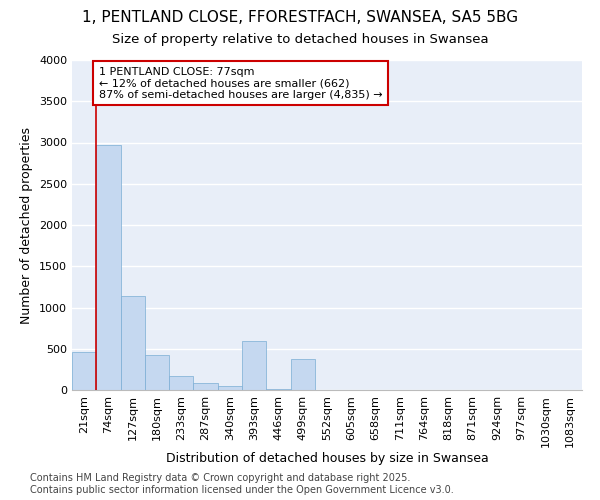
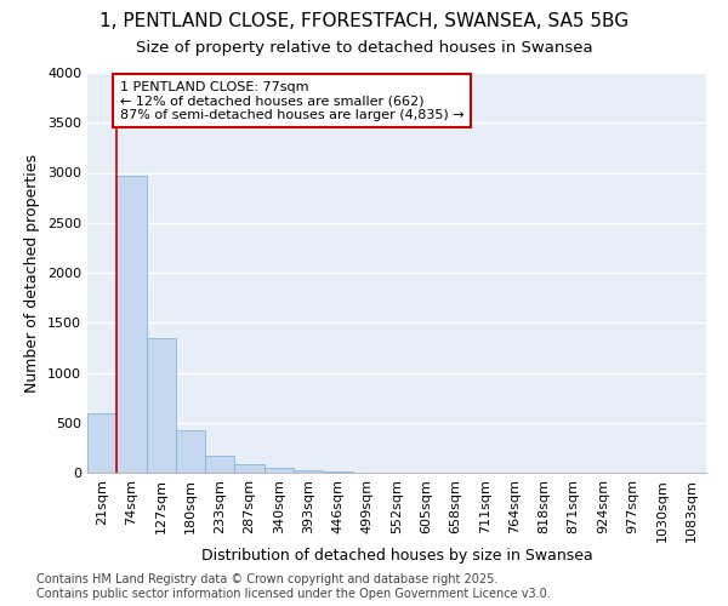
21sqm: 460 -> 600
127sqm: 1140 -> 1340
393sqm: 600 -> 20
499sqm: 380 -> 0
